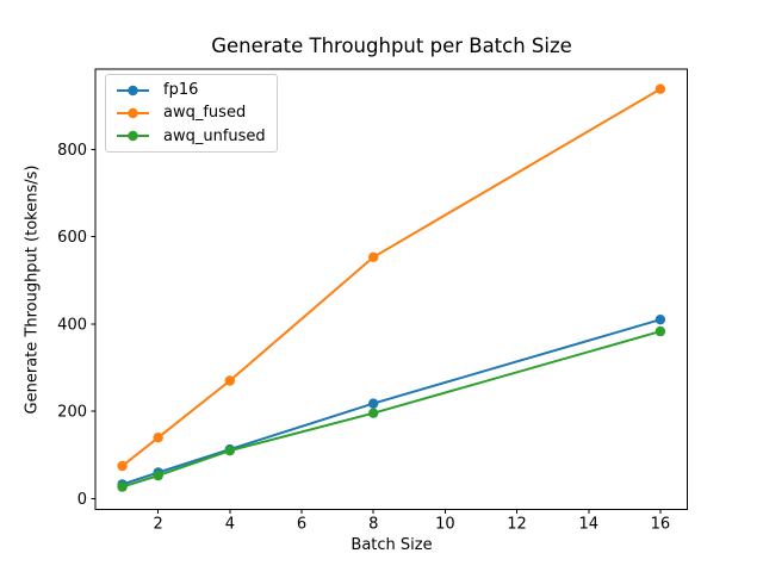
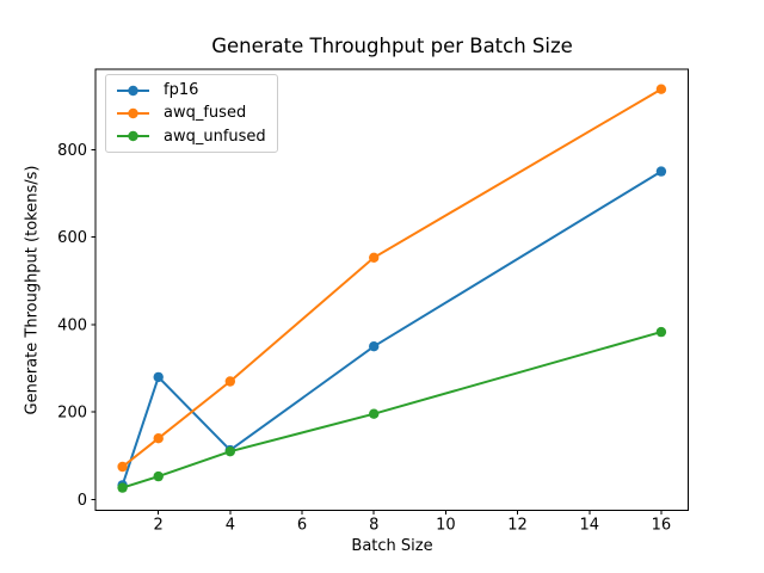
fp16/2: 60 -> 280
fp16/8: 220 -> 350
fp16/16: 410 -> 750
